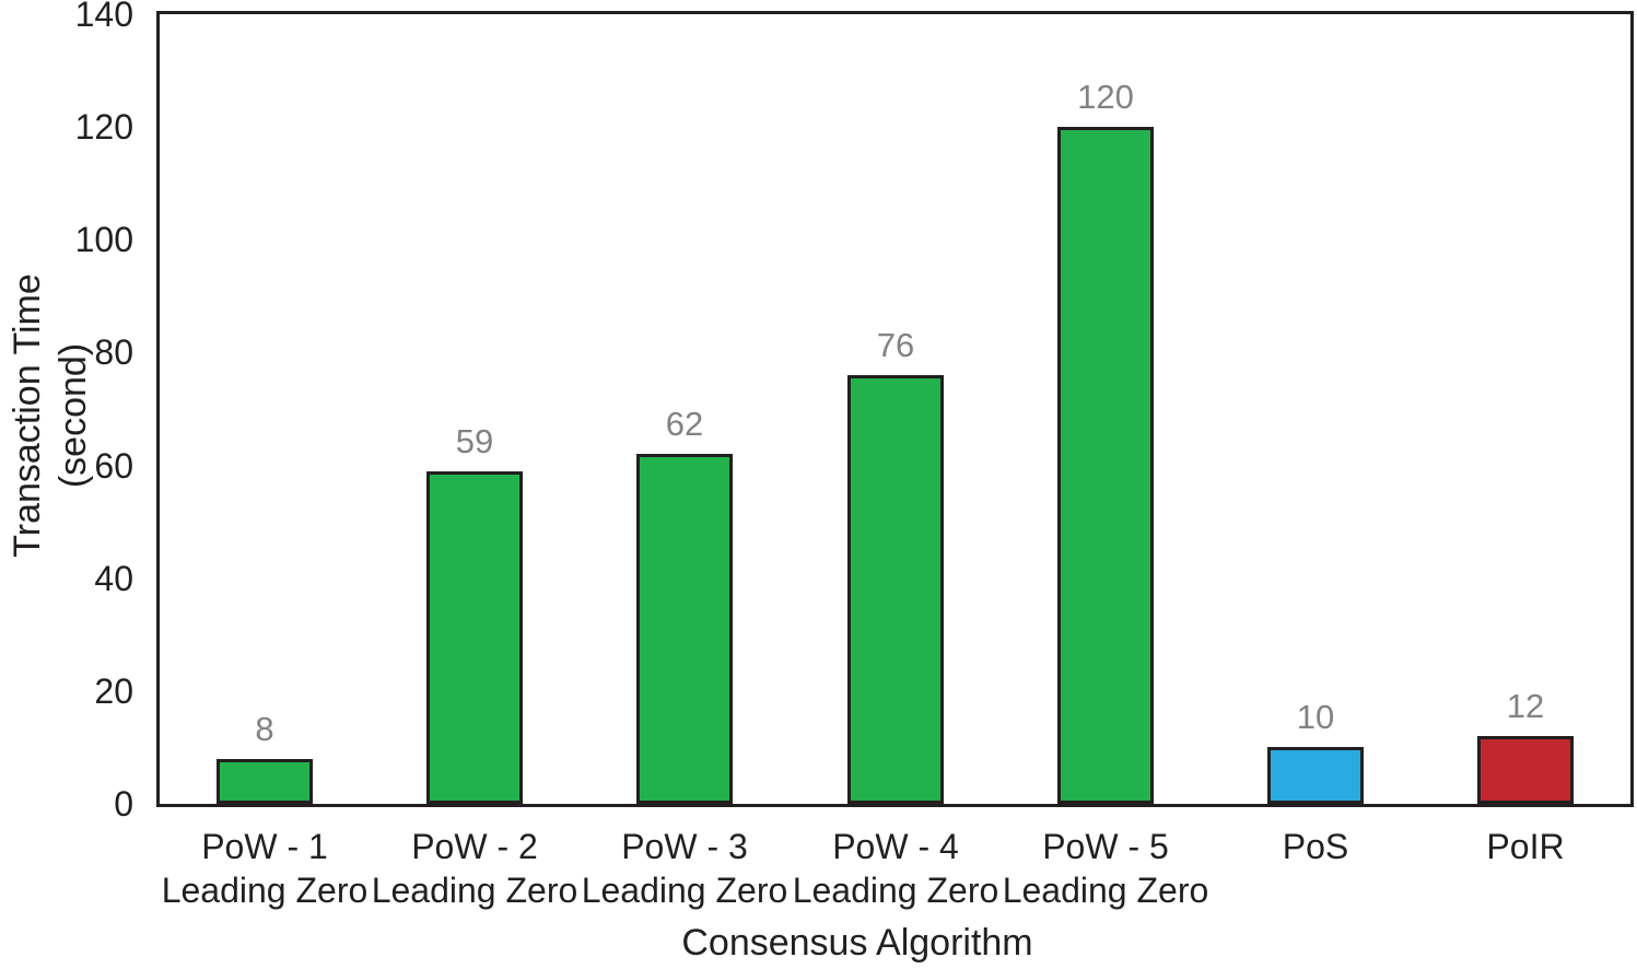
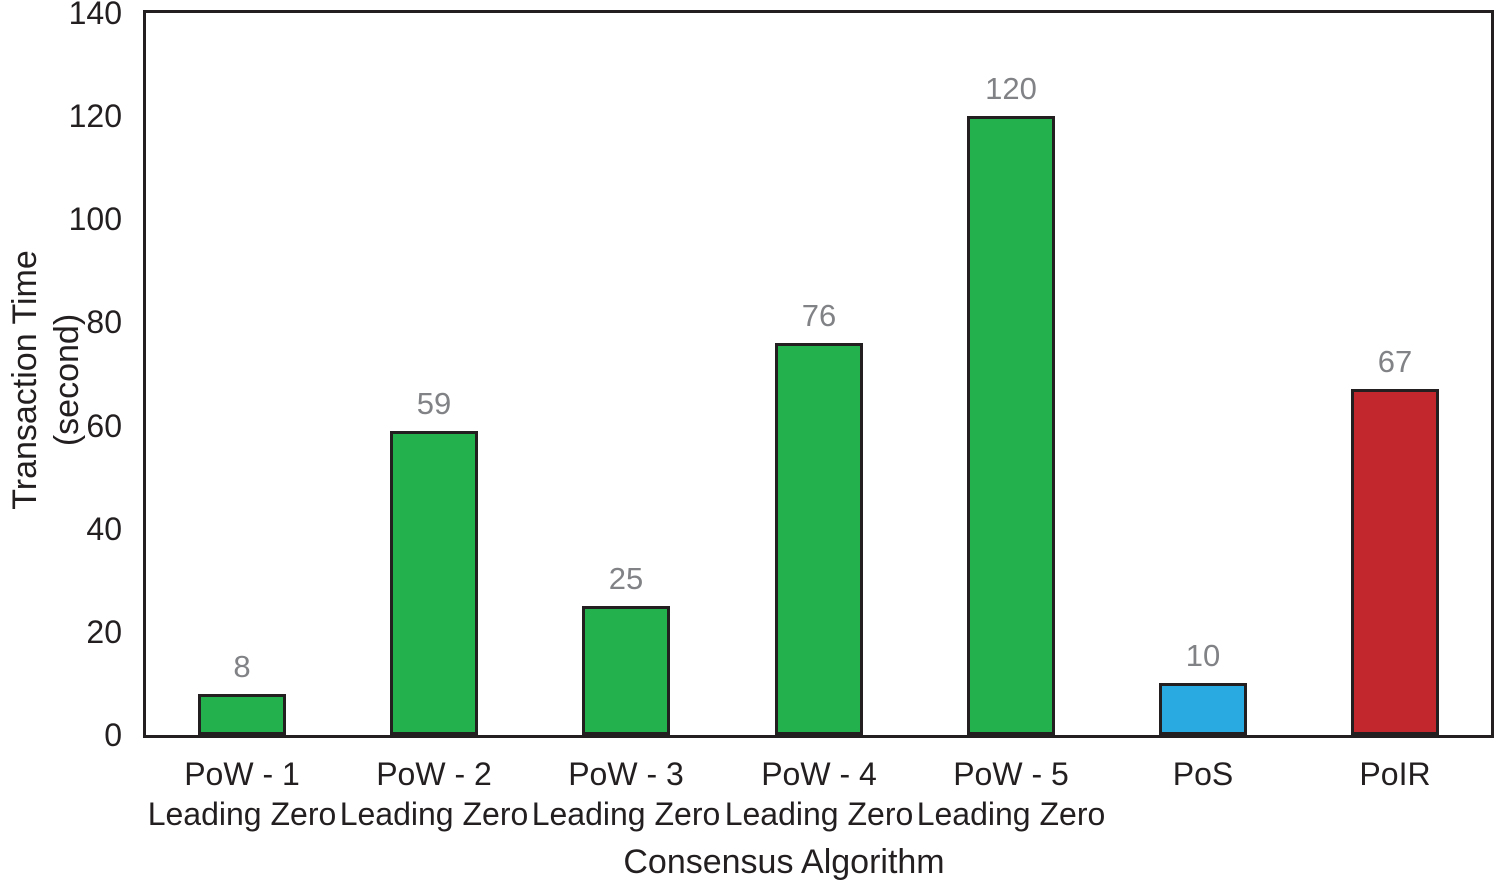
PoW - 3 Leading Zero: 62 -> 25
PoIR: 12 -> 67
